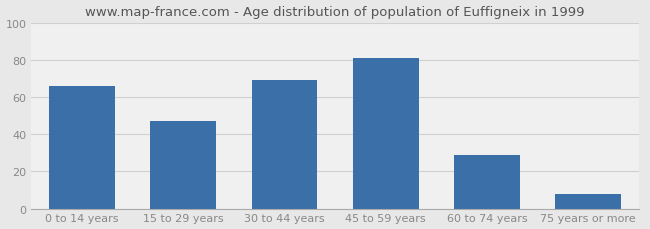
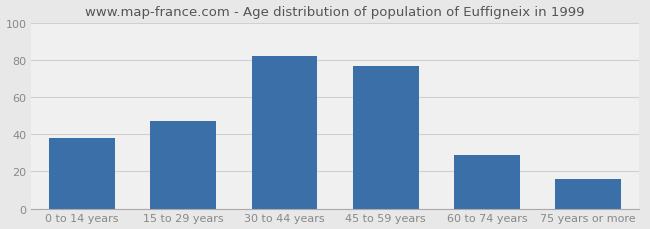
0 to 14 years: 66 -> 38
30 to 44 years: 69 -> 82
45 to 59 years: 81 -> 77
75 years or more: 8 -> 16
